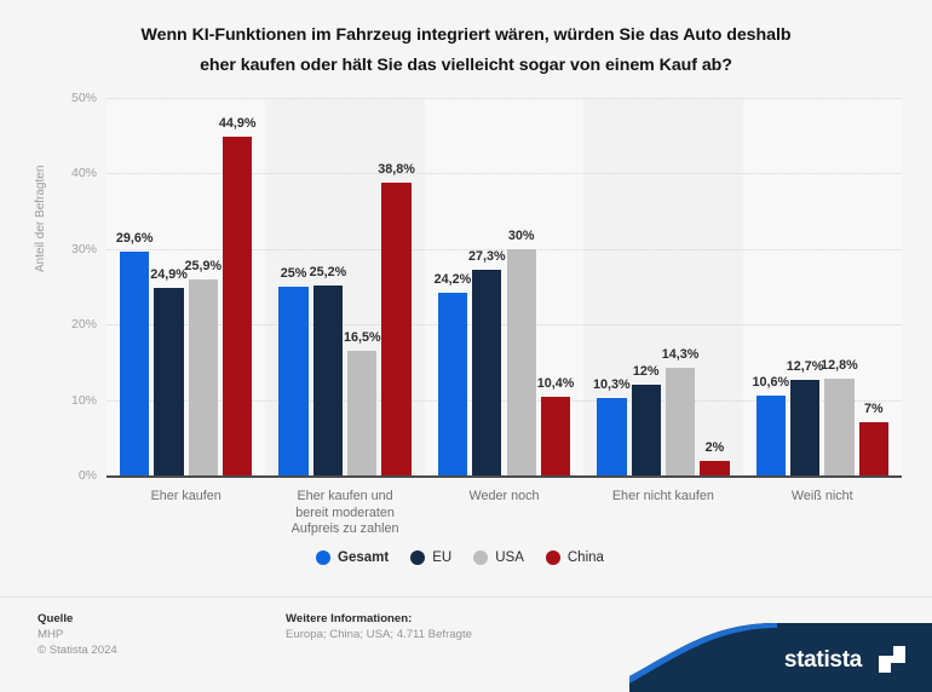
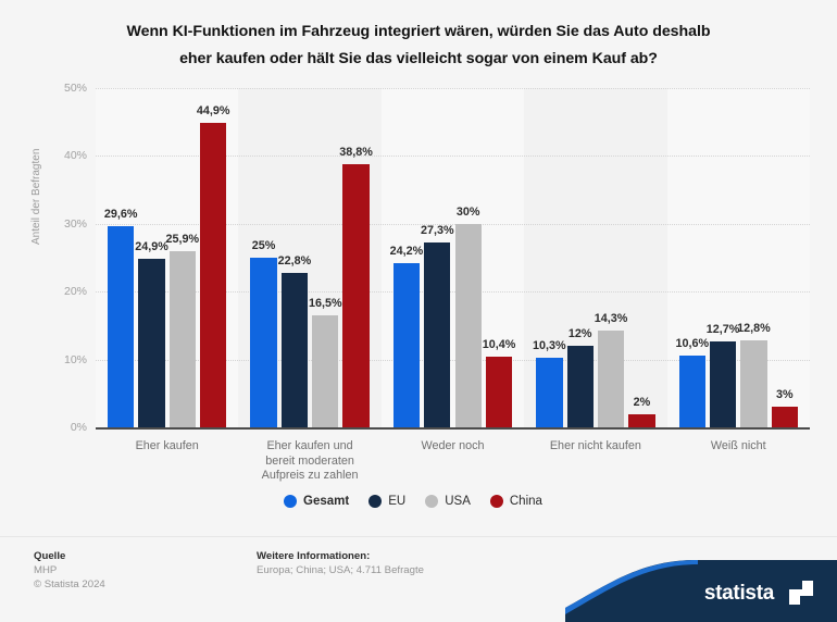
EU/Eher kaufen und bereit moderaten Aufpreis zu zahlen: 25,2% -> 22,8%
China/Weiß nicht: 7% -> 3%
